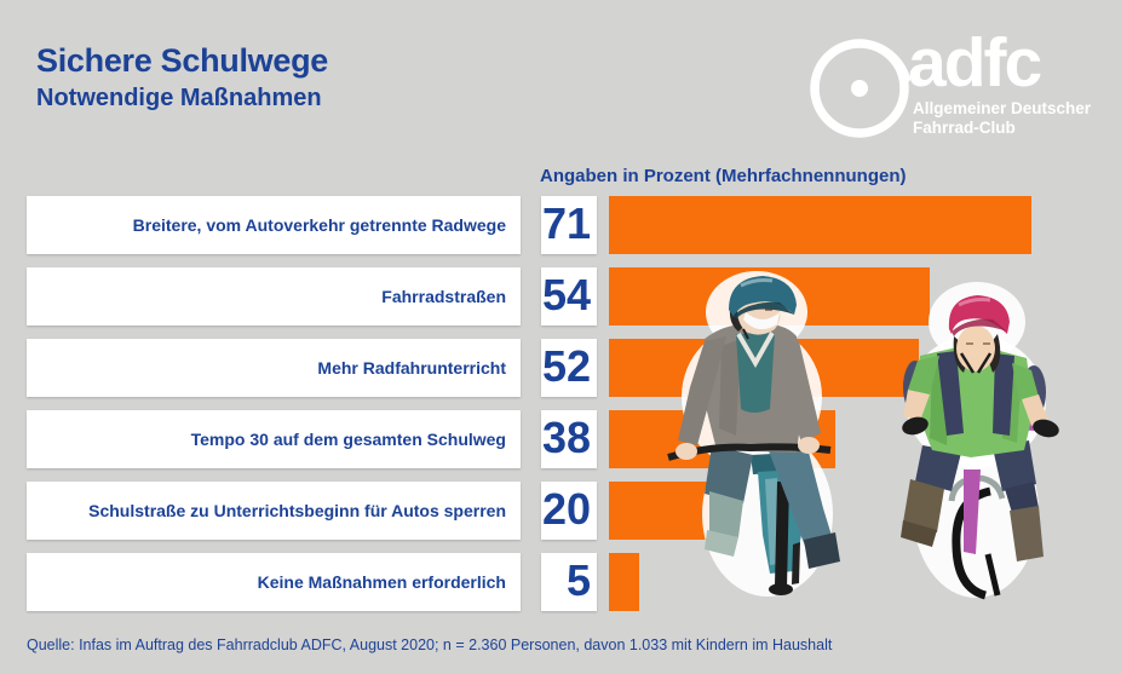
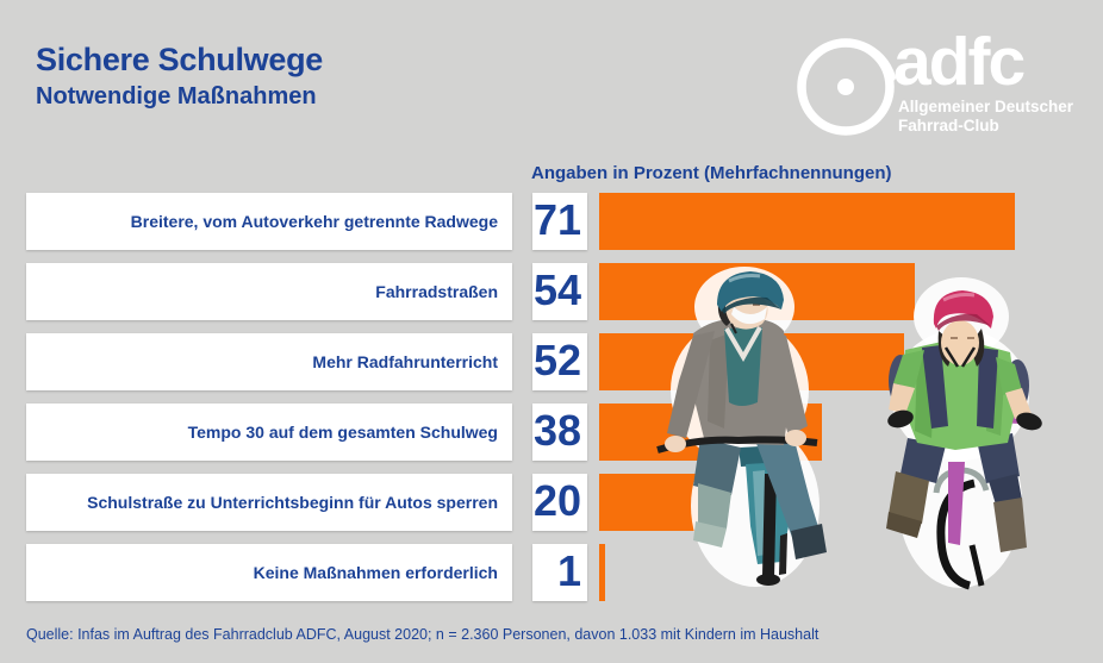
Keine Maßnahmen erforderlich: 5 -> 1
